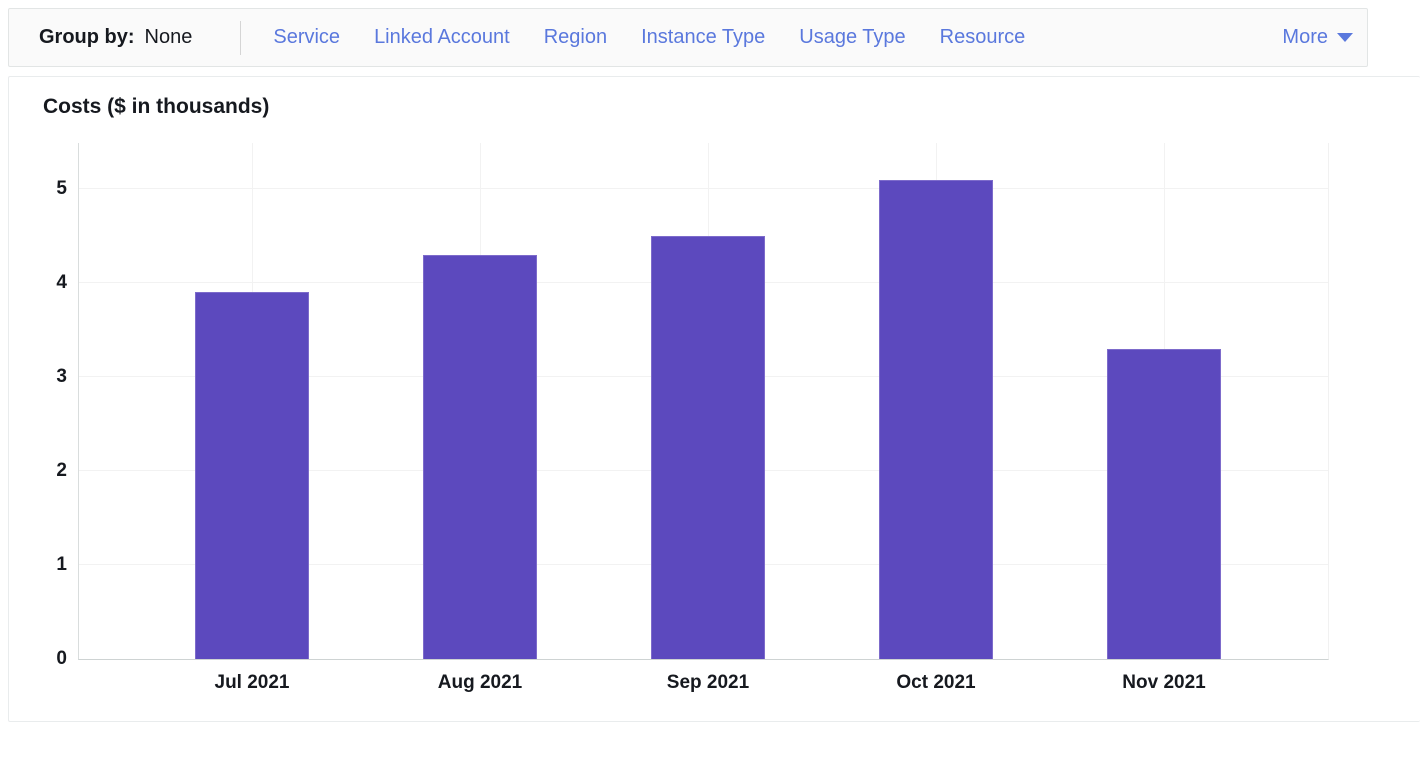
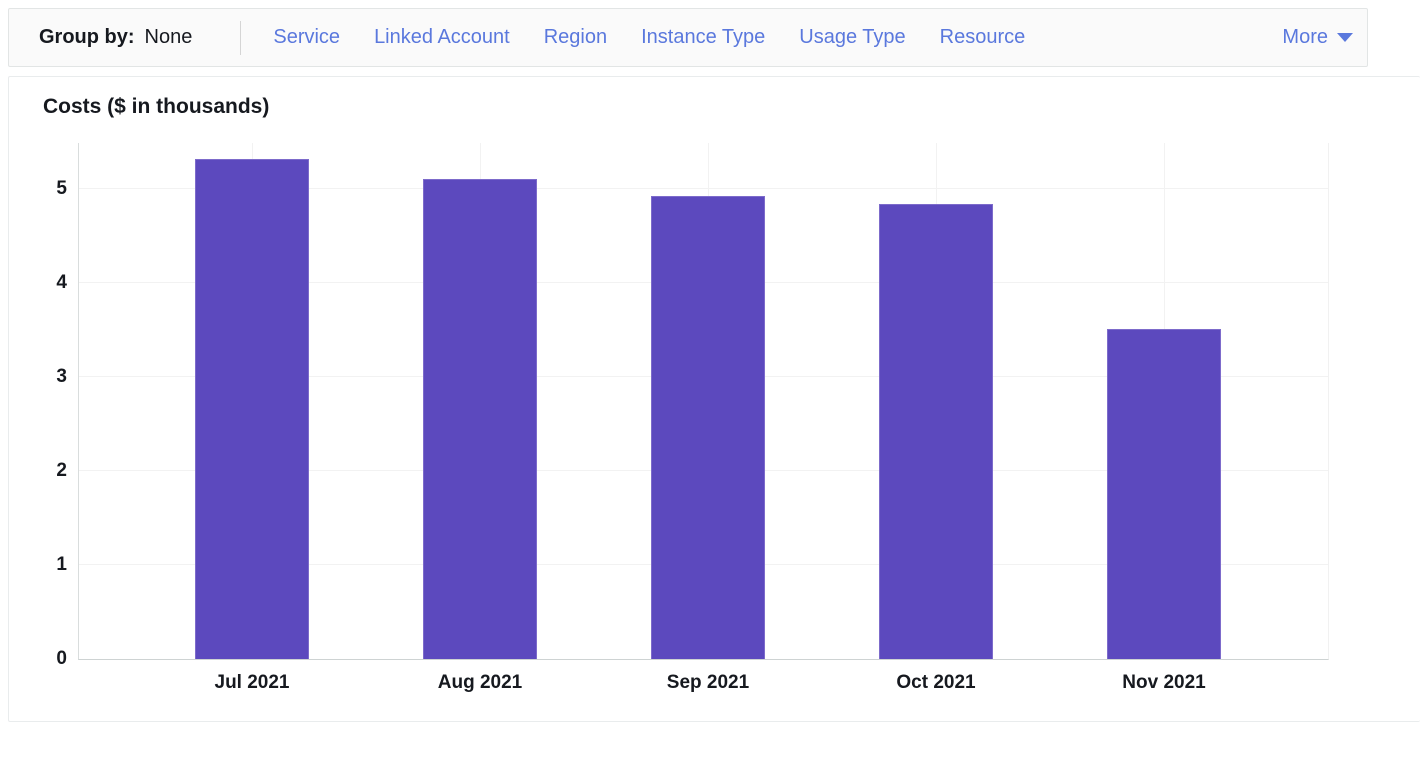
Jul 2021: 3.9 -> 5.3
Aug 2021: 4.3 -> 5.1
Sep 2021: 4.5 -> 4.9
Oct 2021: 5.1 -> 4.8
Nov 2021: 3.3 -> 3.5
